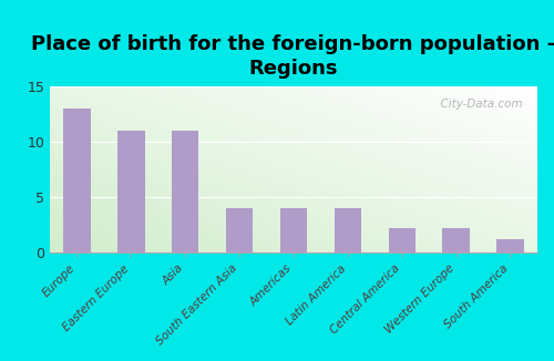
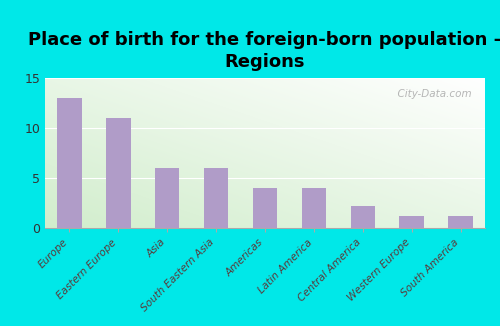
Asia: 11.0 -> 6.0
South Eastern Asia: 4.0 -> 6.0
Western Europe: 2.2 -> 1.2
